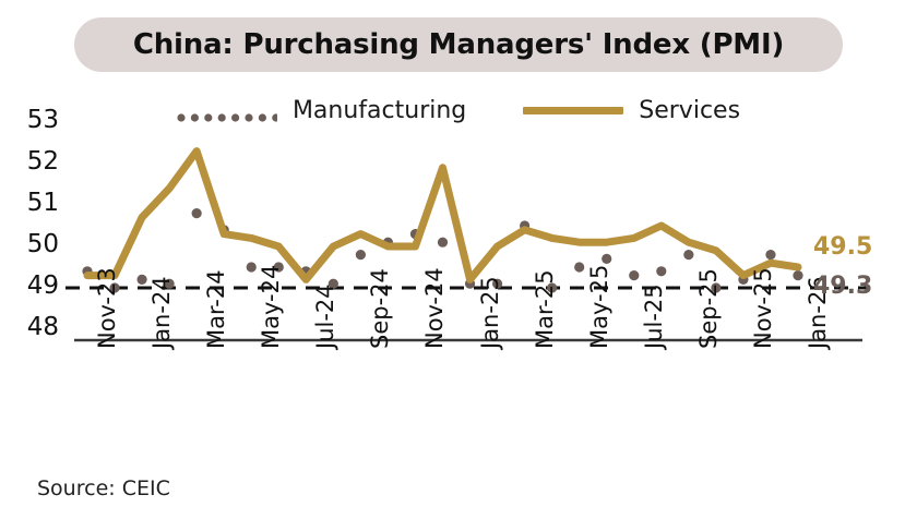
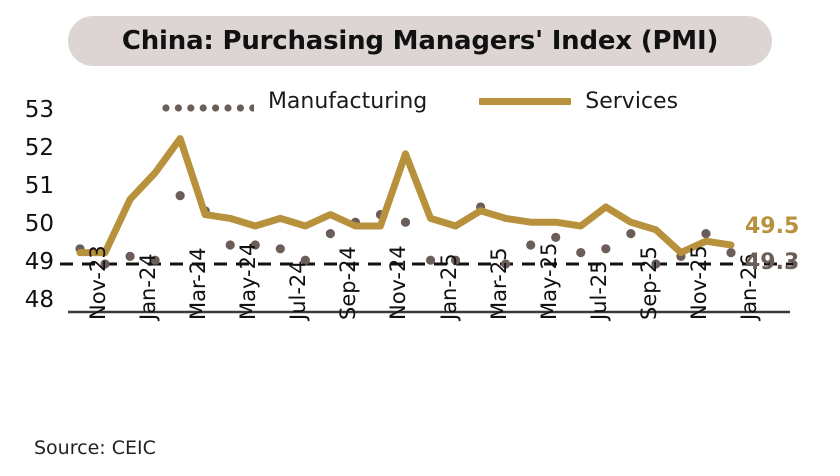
Services/Jul-24: 49.2 -> 50.2
Services/Jan-25: 49.2 -> 50.2
Services/Jul-25: 50.2 -> 50.0
